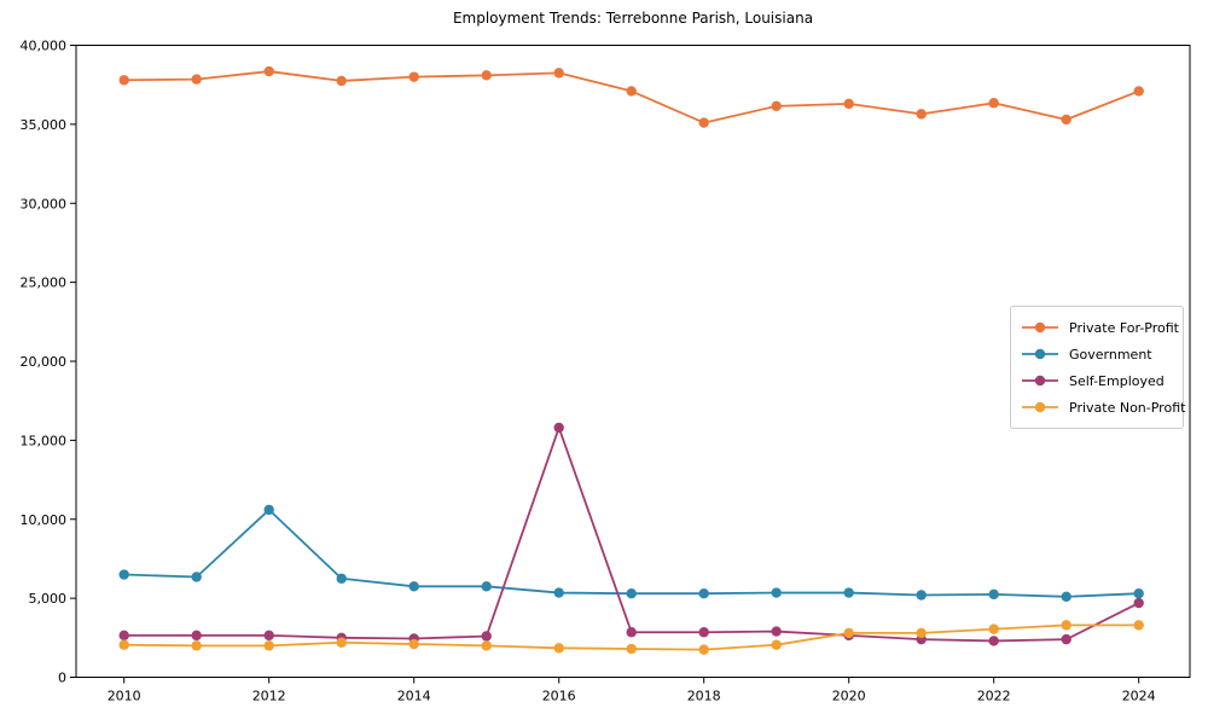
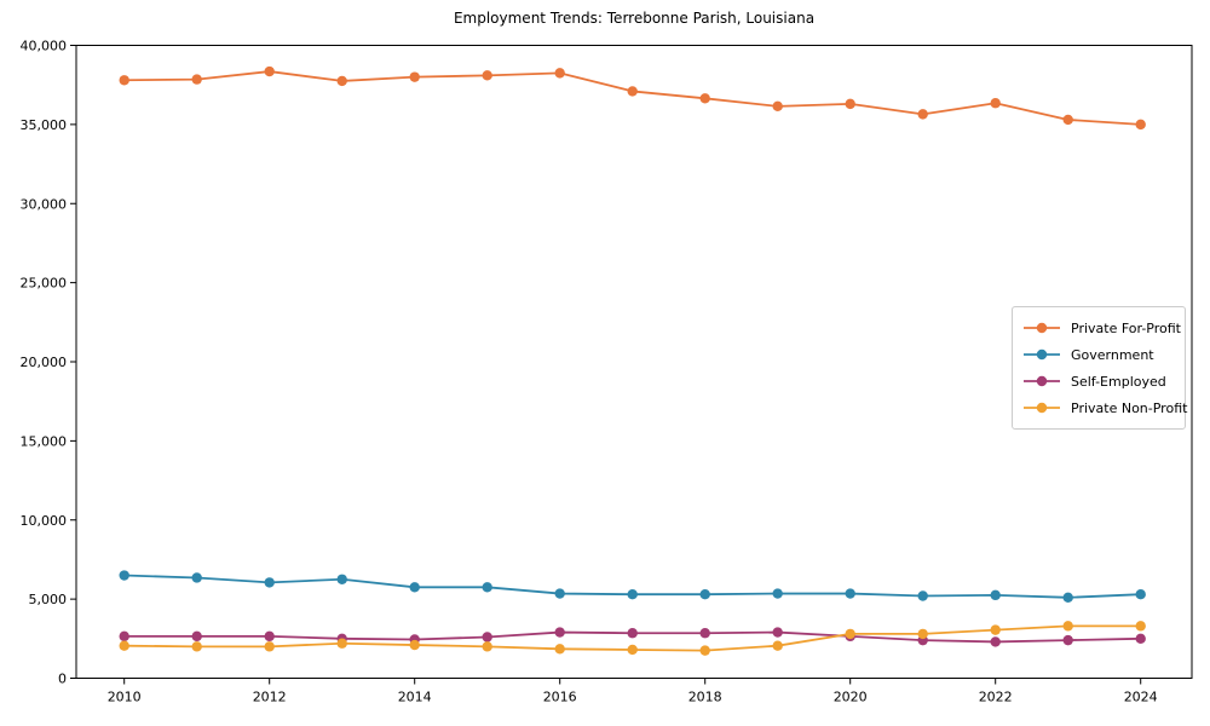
Government/2012: 10600 -> 6000
Self-Employed/2016: 15800 -> 2900
Private For-Profit/2018: 35100 -> 36600
Private For-Profit/2024: 37100 -> 35000
Self-Employed/2024: 4700 -> 2500
